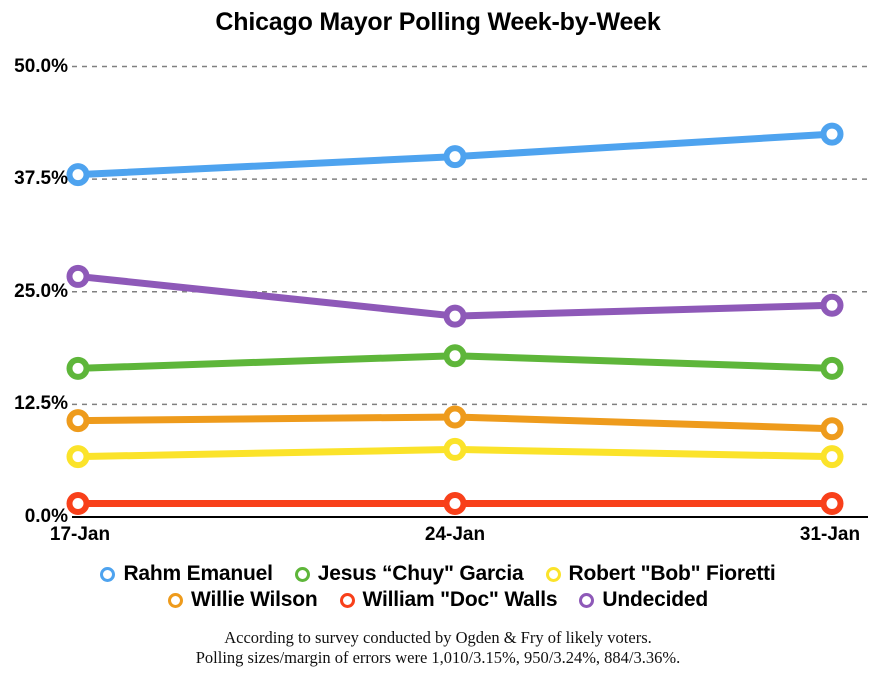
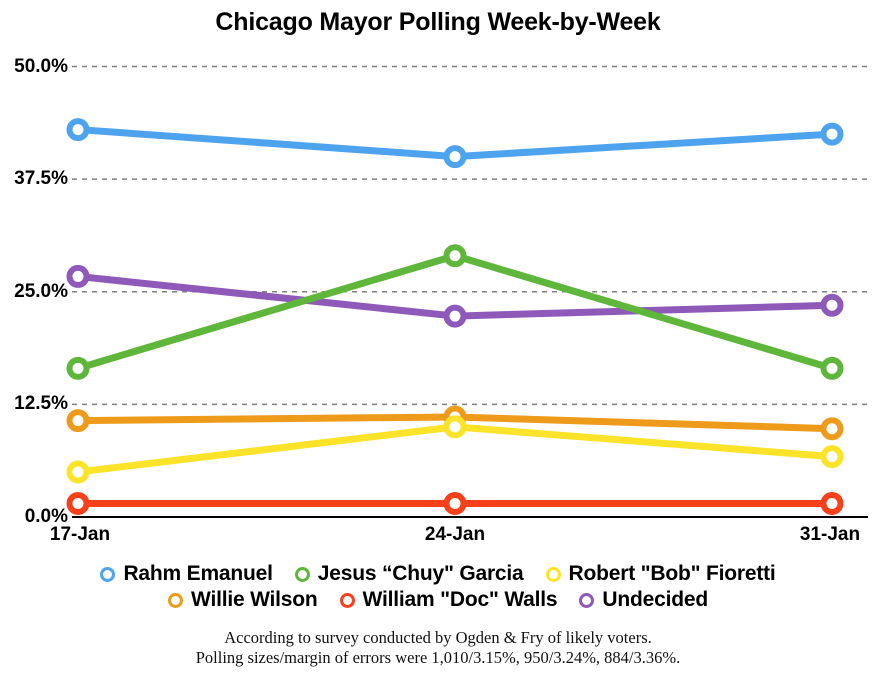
Rahm Emanuel/17-Jan: 38% -> 43%
Robert "Bob" Fioretti/17-Jan: 7% -> 5%
Jesus “Chuy" Garcia/24-Jan: 18% -> 29%
Robert "Bob" Fioretti/24-Jan: 8% -> 10%
